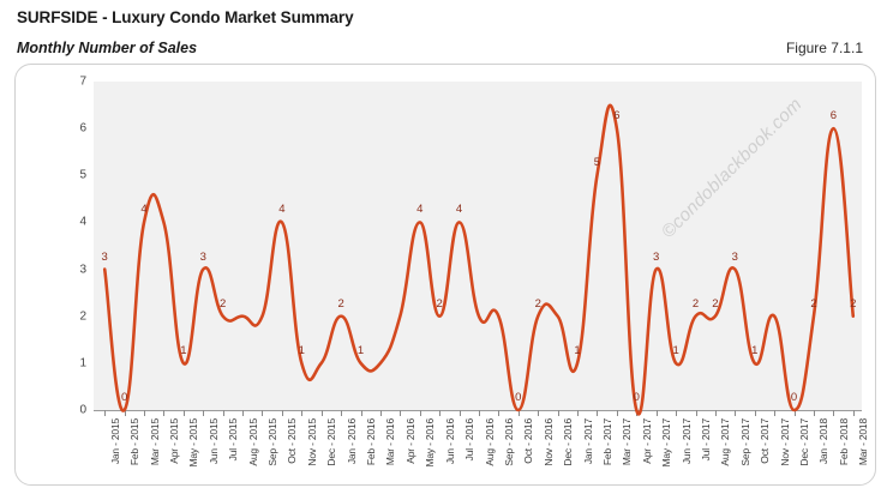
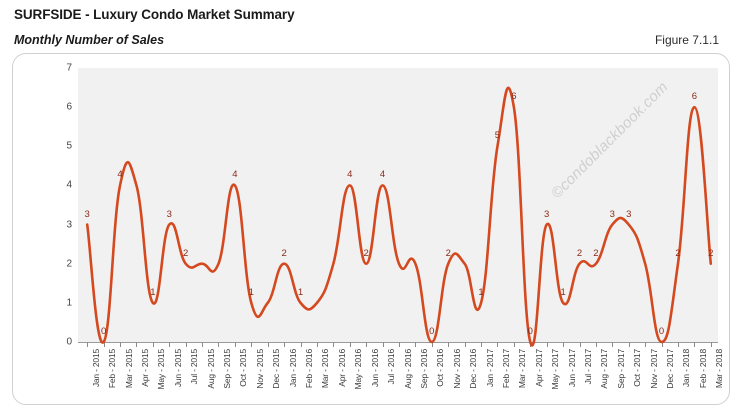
Oct - 2017: 1 -> 3
